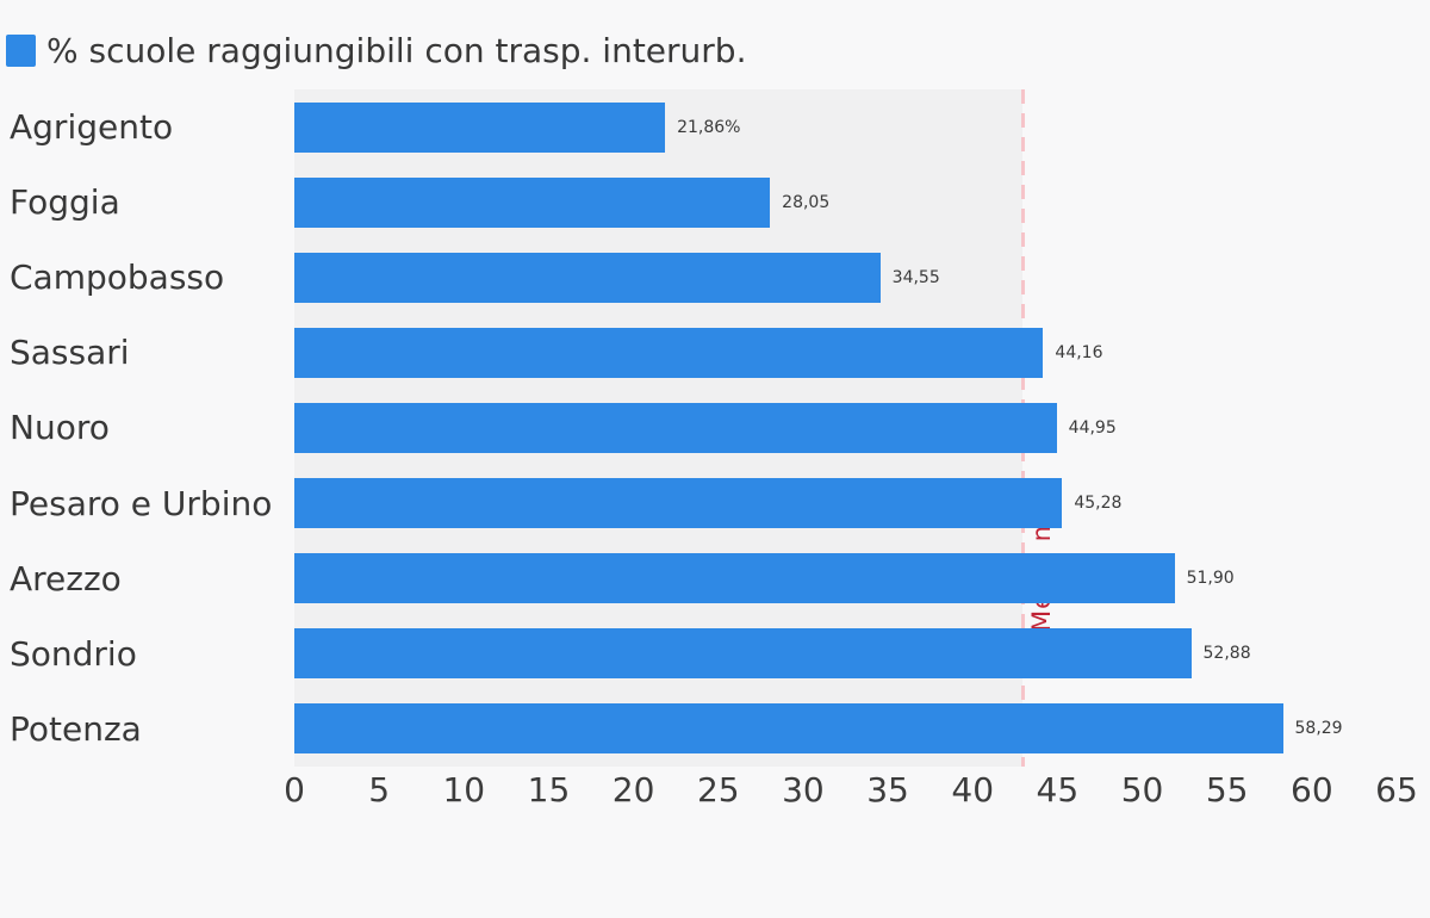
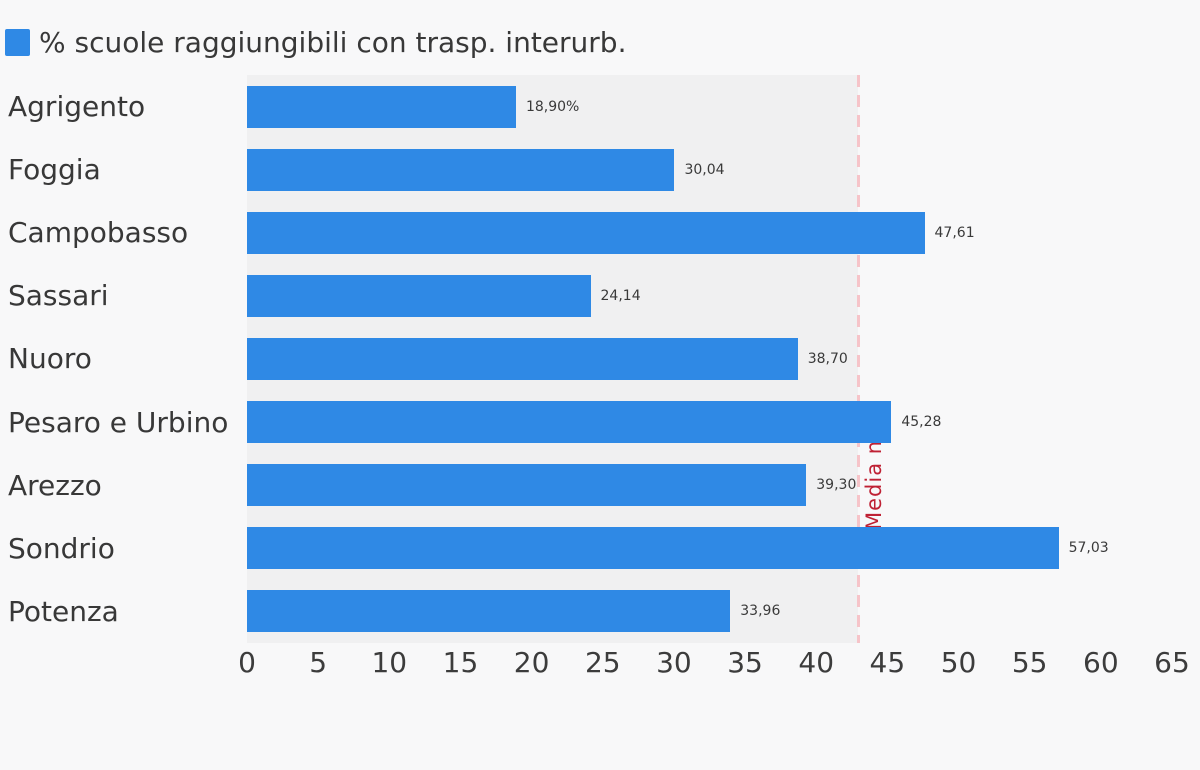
Agrigento: 21,86% -> 18,90%
Foggia: 28,05 -> 30,04
Campobasso: 34,55 -> 47,61
Sassari: 44,16 -> 24,14
Nuoro: 44,95 -> 38,70
Arezzo: 51,90 -> 39,30
Sondrio: 52,88 -> 57,03
Potenza: 58,29 -> 33,96
